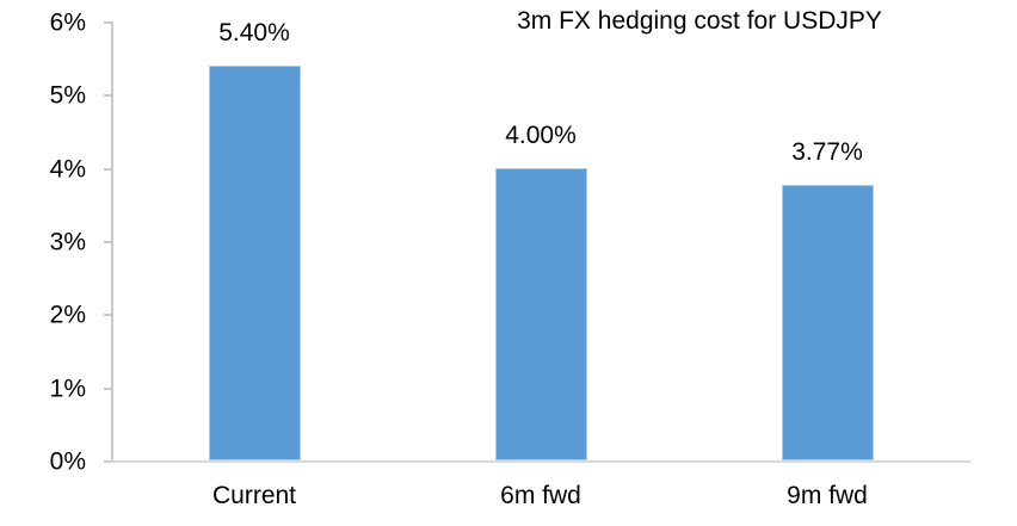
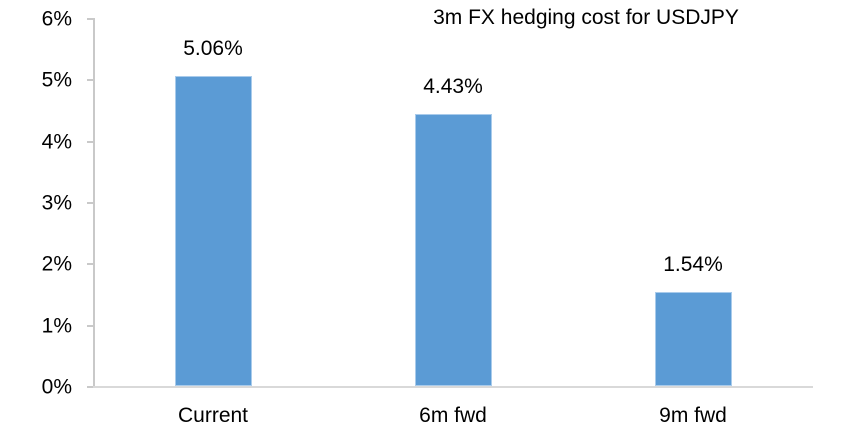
Current: 5.40% -> 5.06%
6m fwd: 4.00% -> 4.43%
9m fwd: 3.77% -> 1.54%
